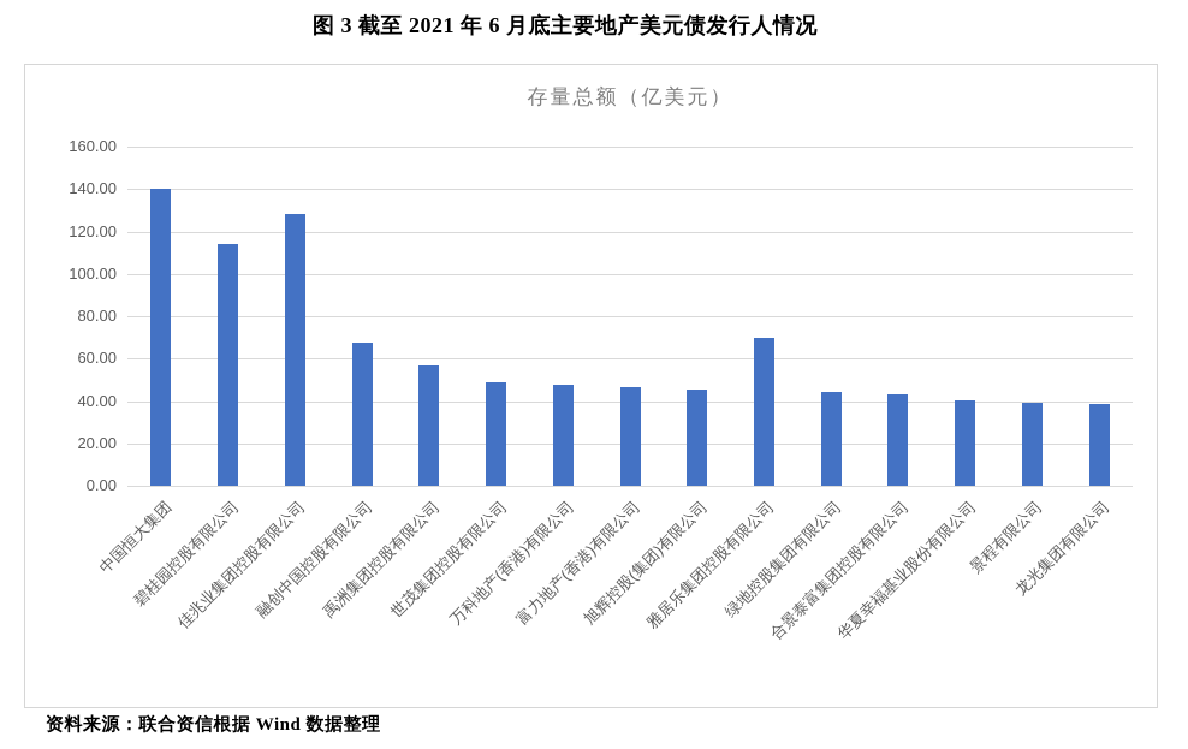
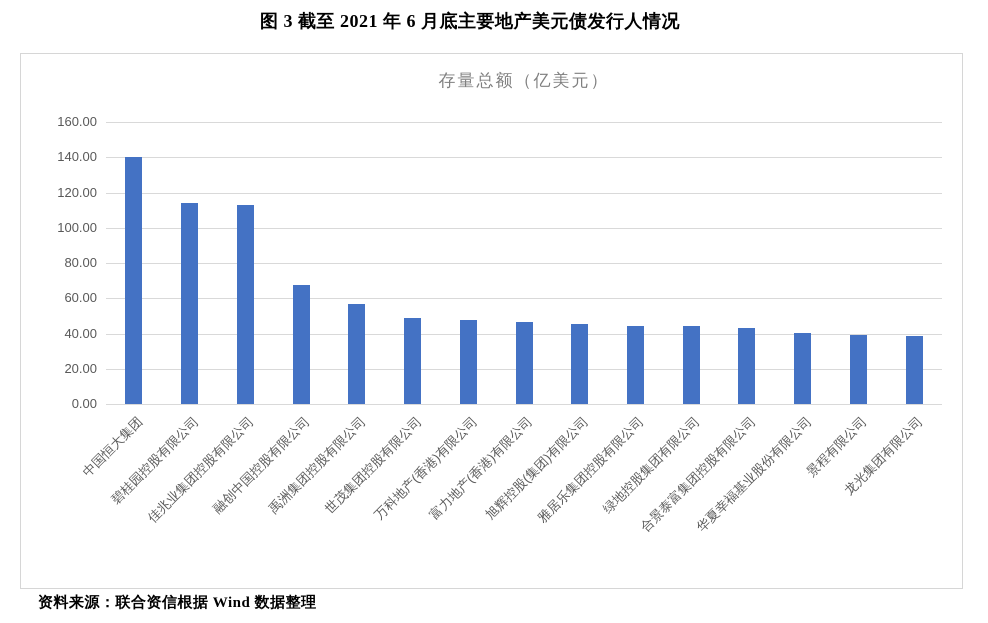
佳兆业集团控股有限公司: 128 -> 113
雅居乐集团控股有限公司: 70 -> 44
